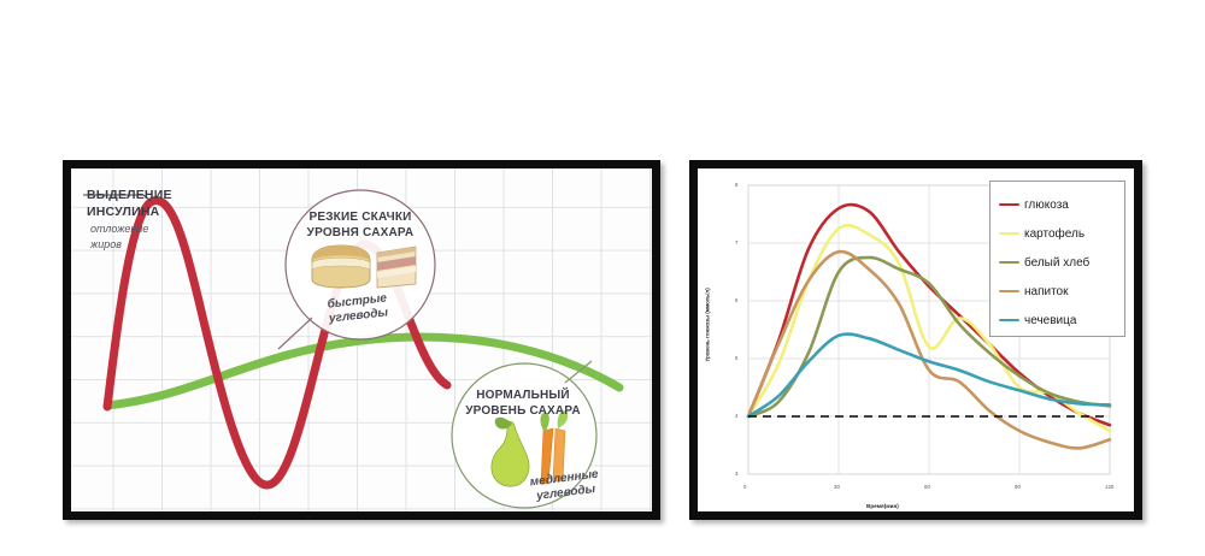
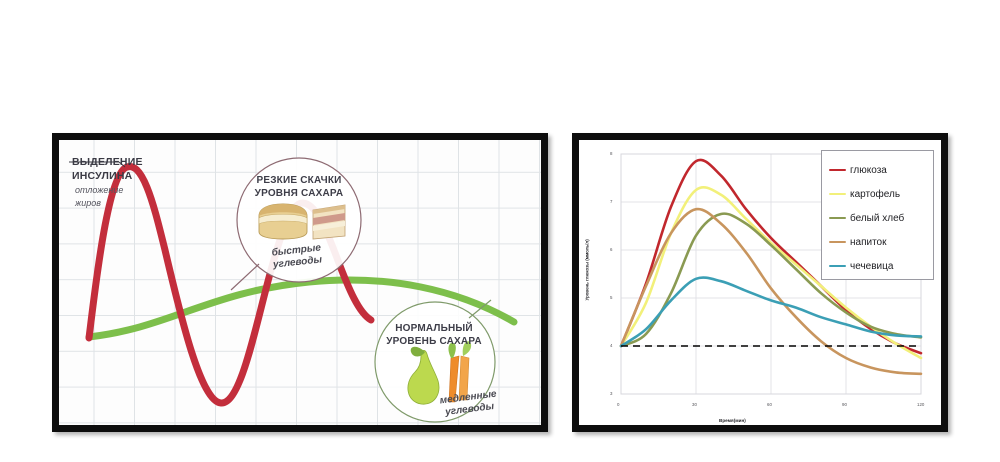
глюкоза/30: 7.6 -> 7.8
белый хлеб/30: 6.5 -> 6.3
картофель/60: 5.2 -> 6.2
белый хлеб/60: 6.3 -> 6.1
напиток/60: 4.8 -> 5.2
картофель/90: 4.5 -> 4.8
напиток/120: 3.6 -> 3.4
